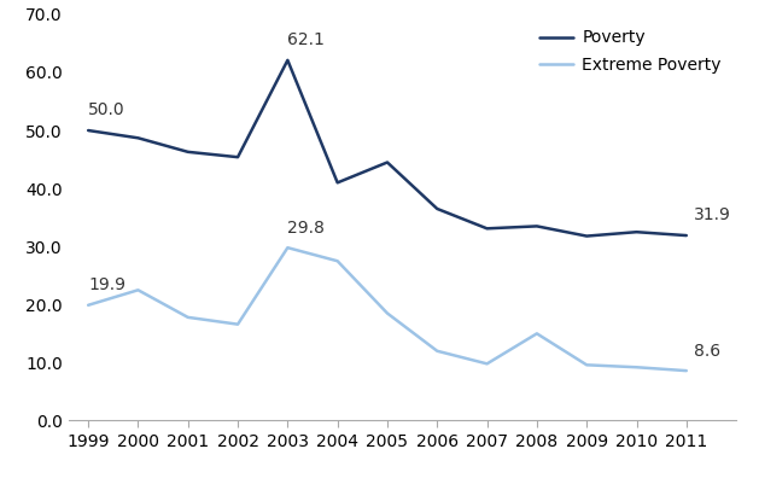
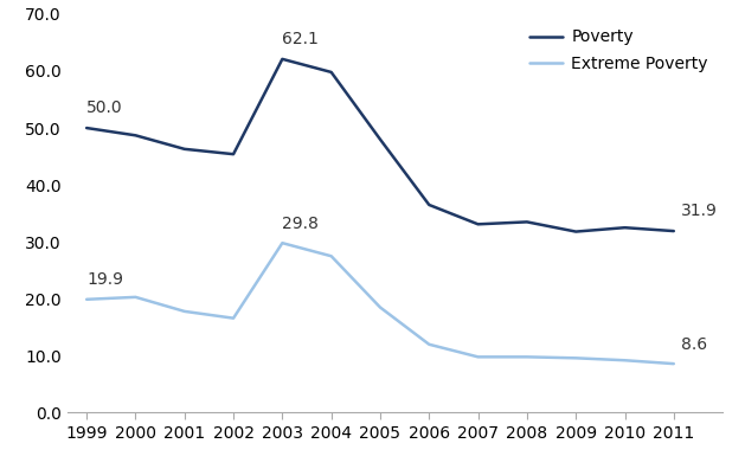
Extreme Poverty/2000: 22.5 -> 20.3
Poverty/2004: 41.0 -> 59.8
Poverty/2005: 44.5 -> 48.0
Extreme Poverty/2008: 15.0 -> 9.8
